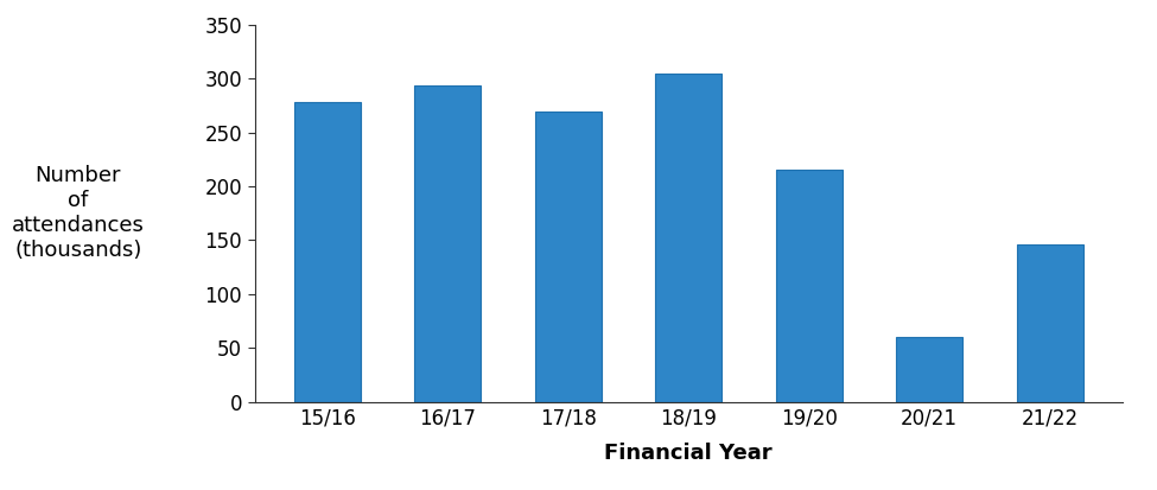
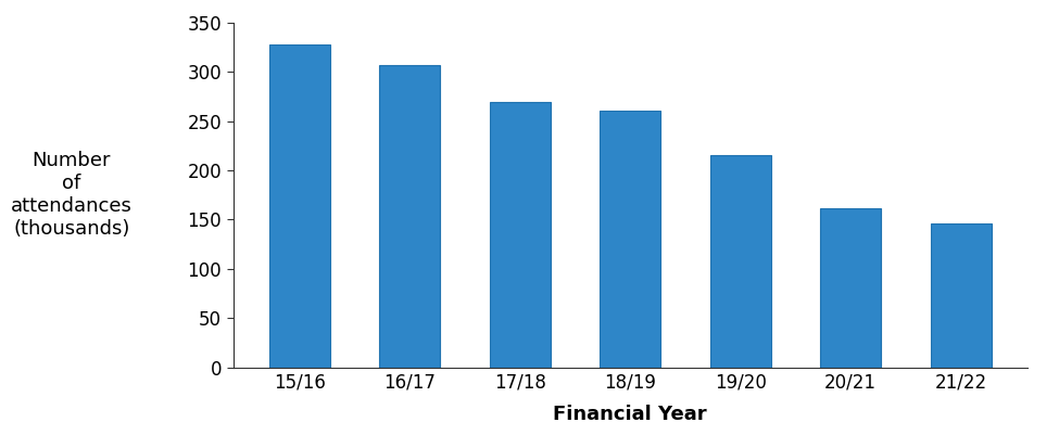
15/16: 278 -> 328
16/17: 294 -> 307
18/19: 304 -> 260
20/21: 60 -> 161
